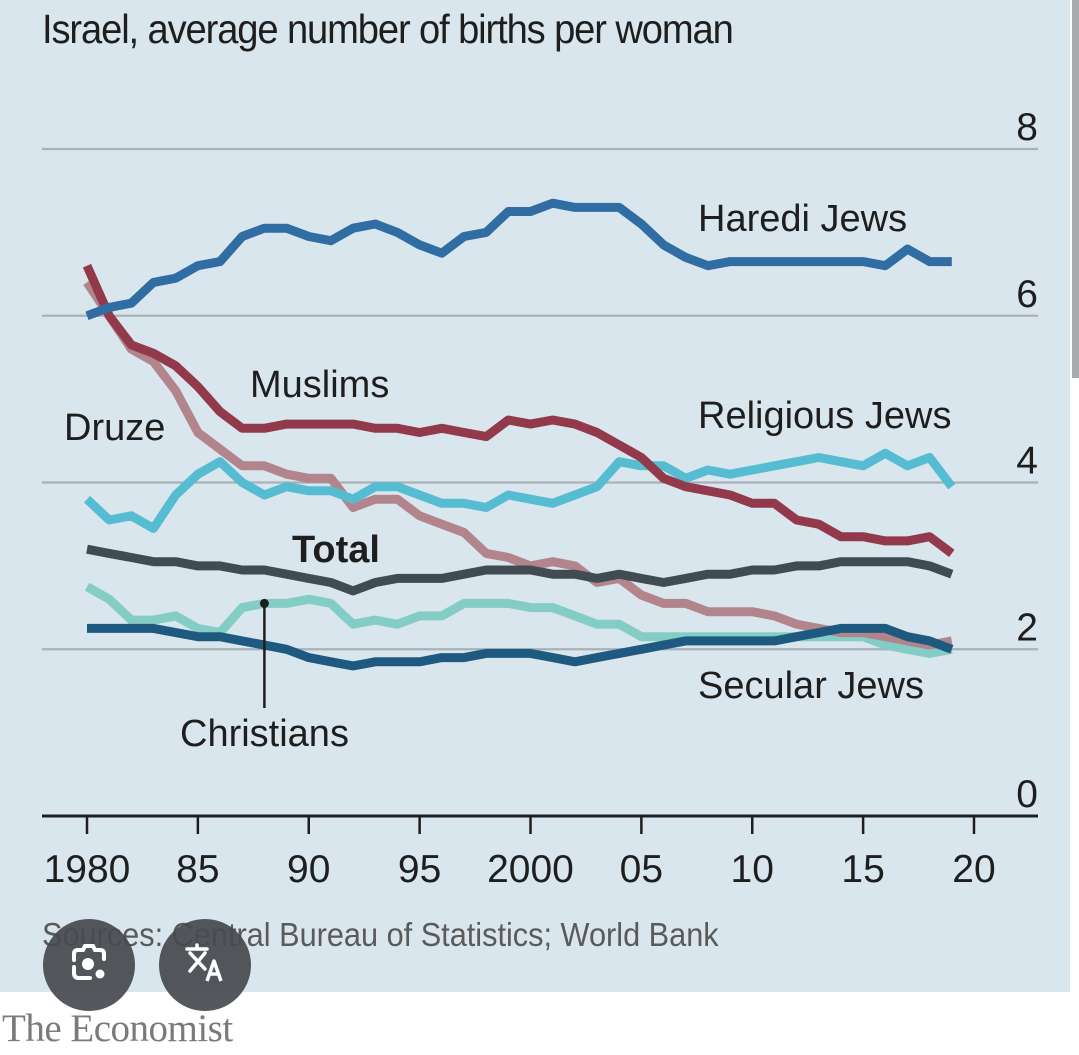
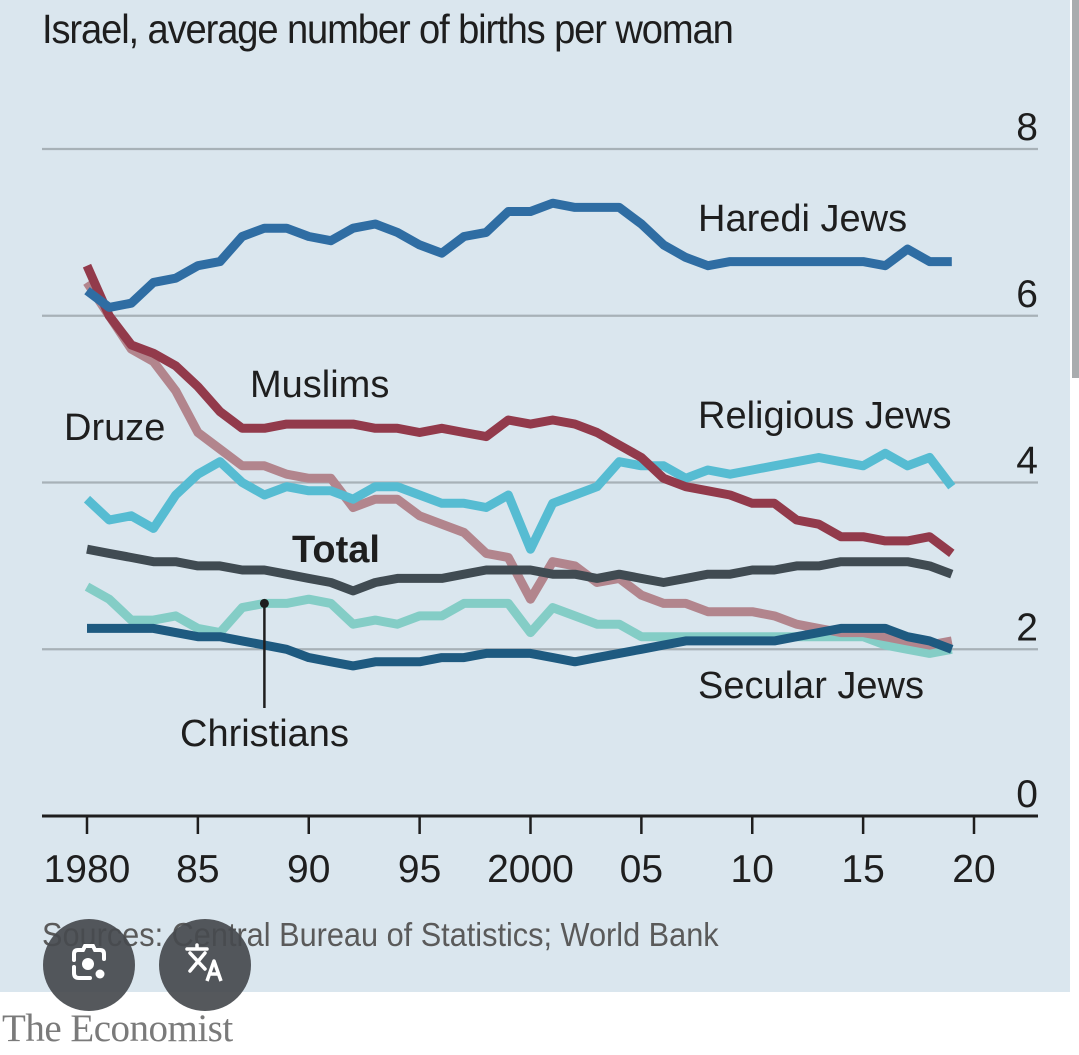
Haredi Jews/1980: 6.0 -> 6.3
Druze/2000: 3.0 -> 2.6
Religious Jews/2000: 3.8 -> 3.2
Christians/2000: 2.5 -> 2.2
